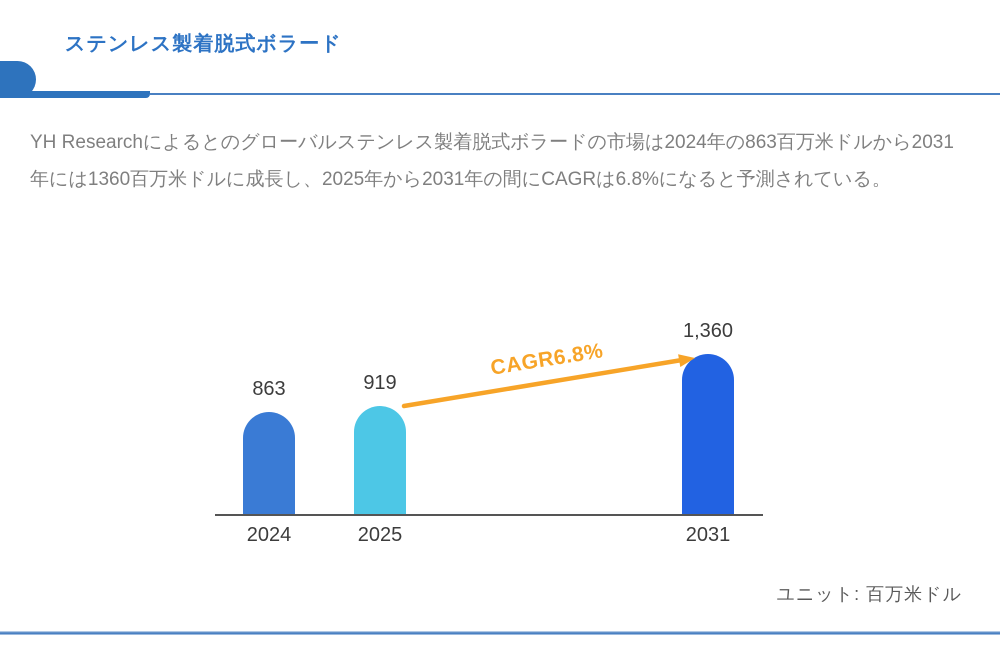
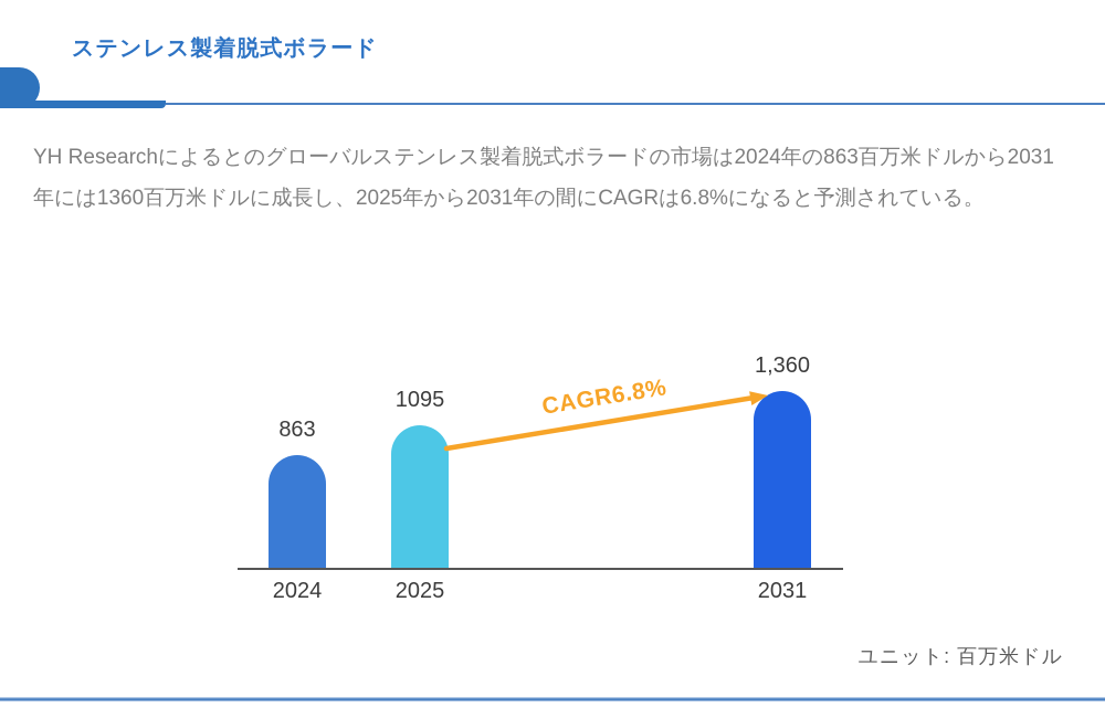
2025: 919 -> 1095
